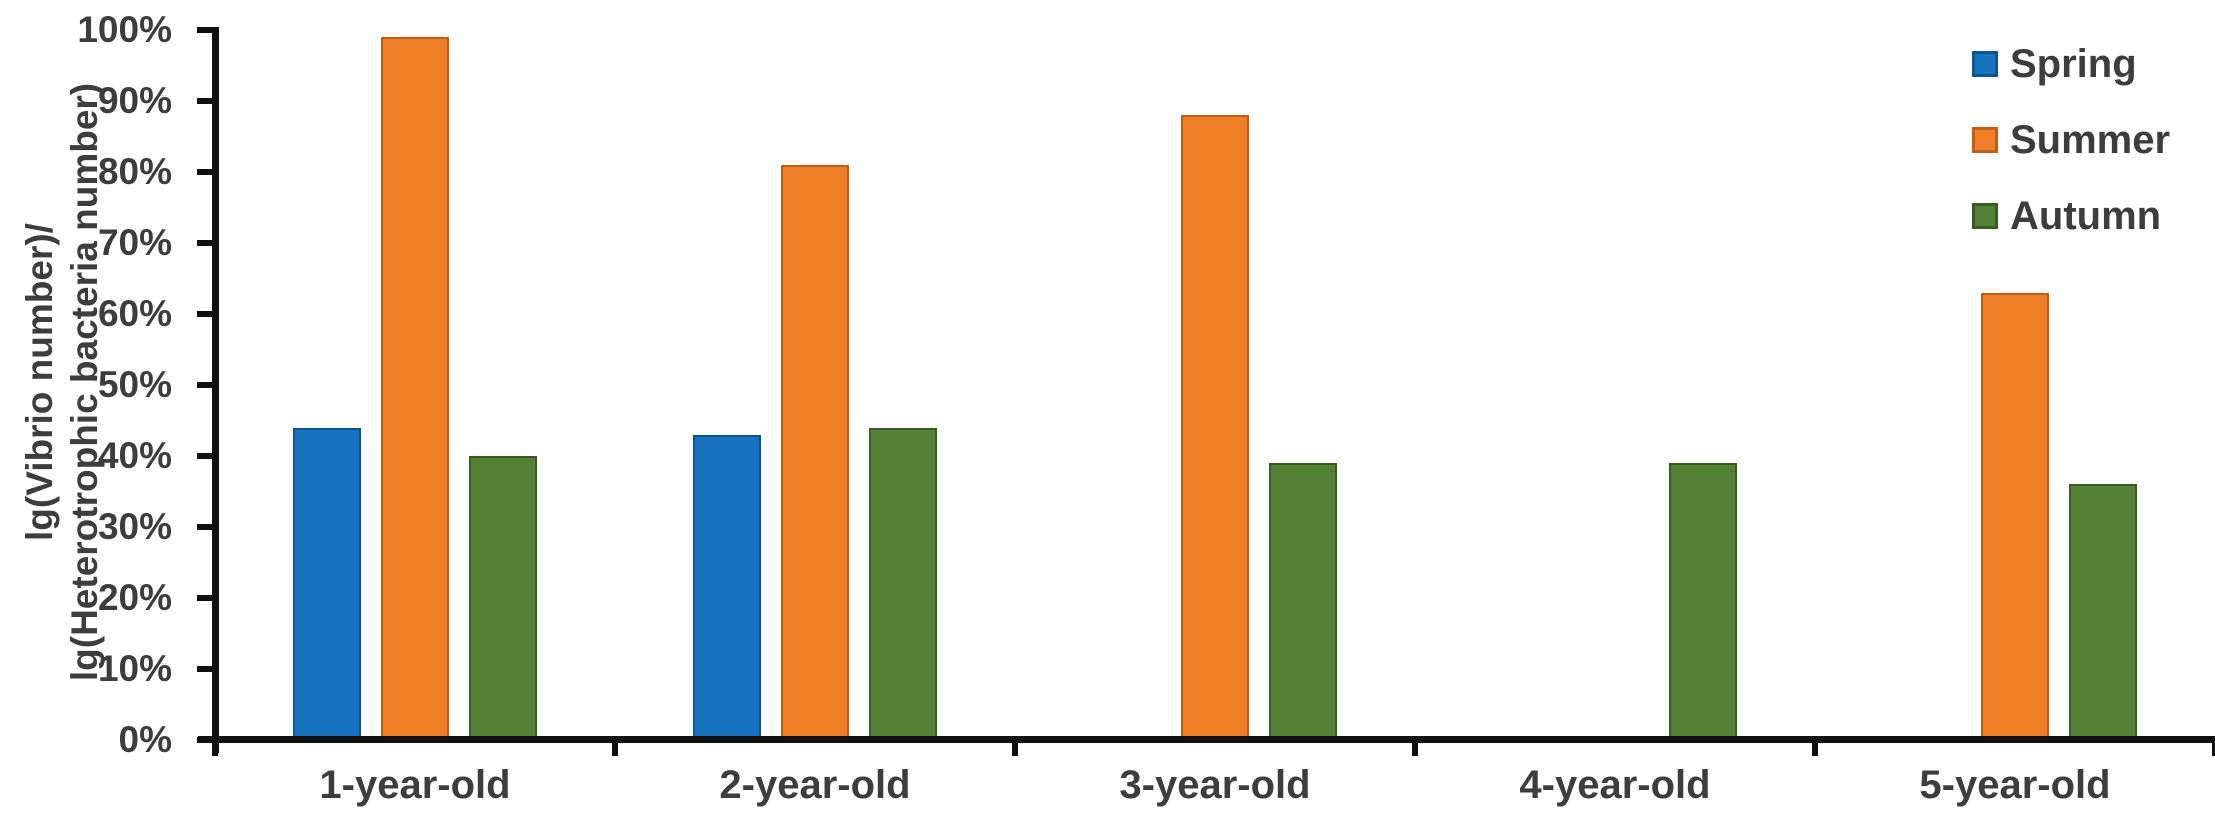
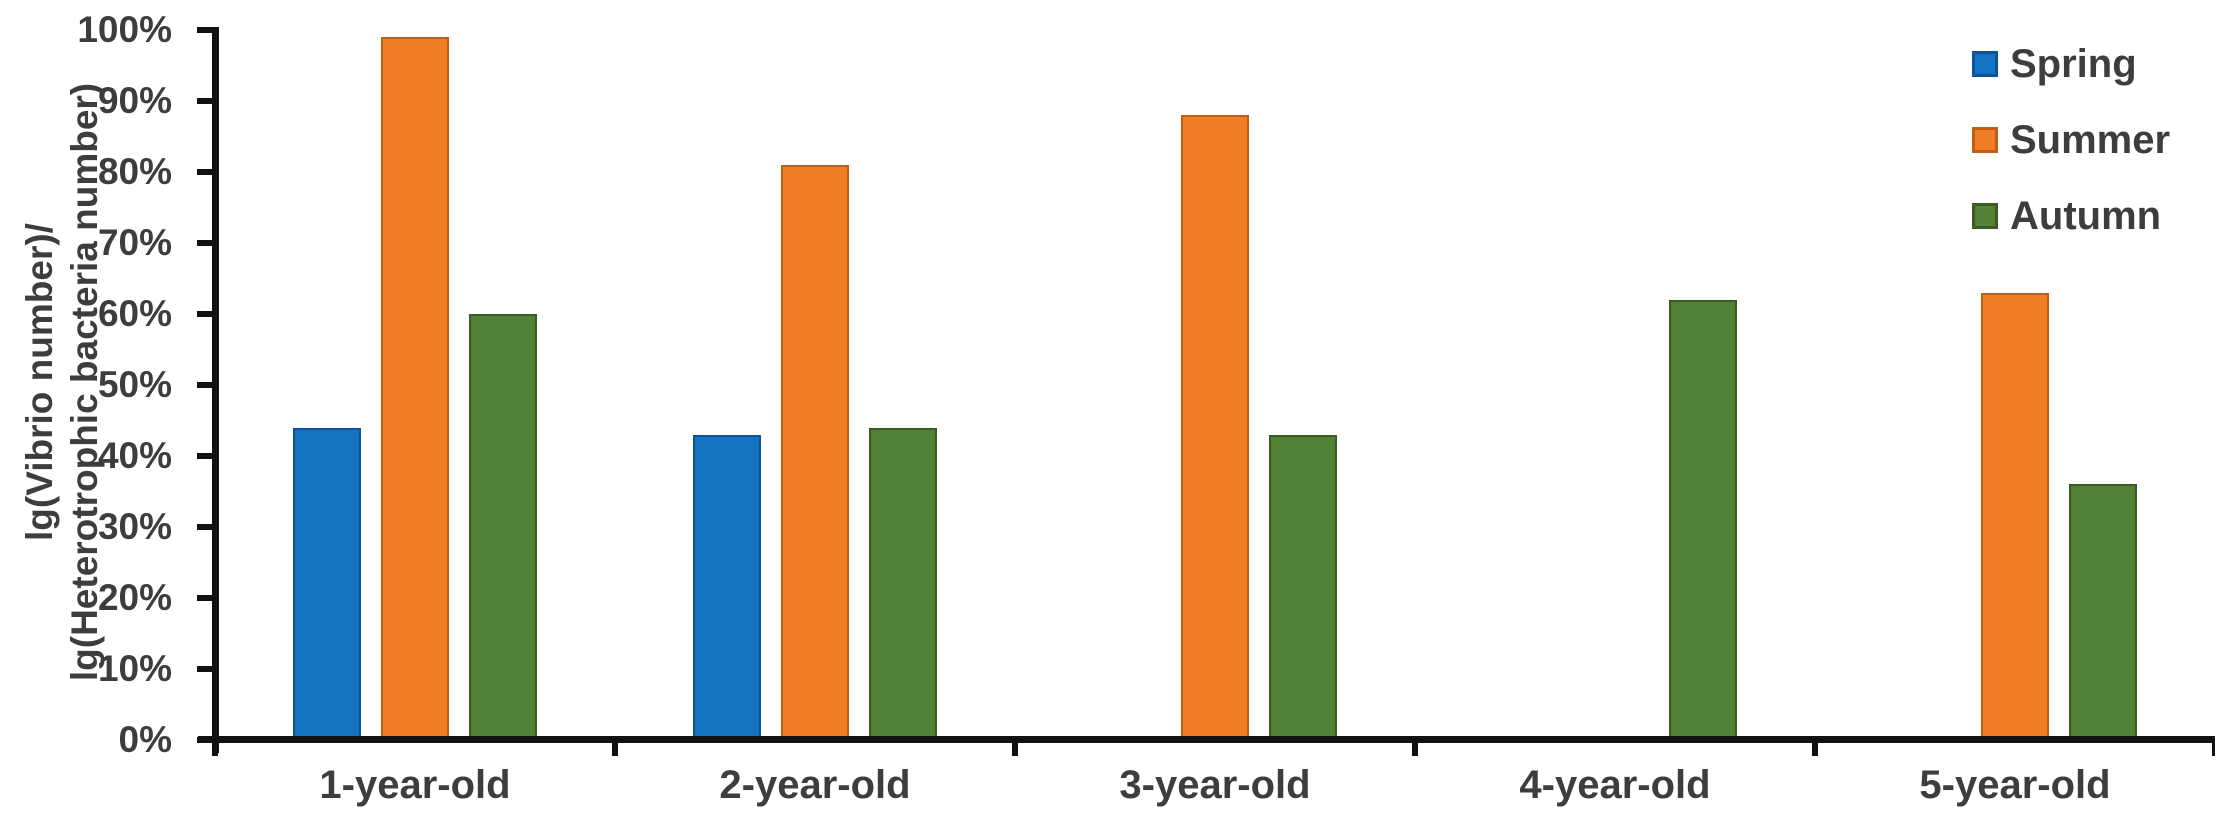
Autumn/1-year-old: 40% -> 60%
Autumn/3-year-old: 39% -> 43%
Autumn/4-year-old: 39% -> 62%
